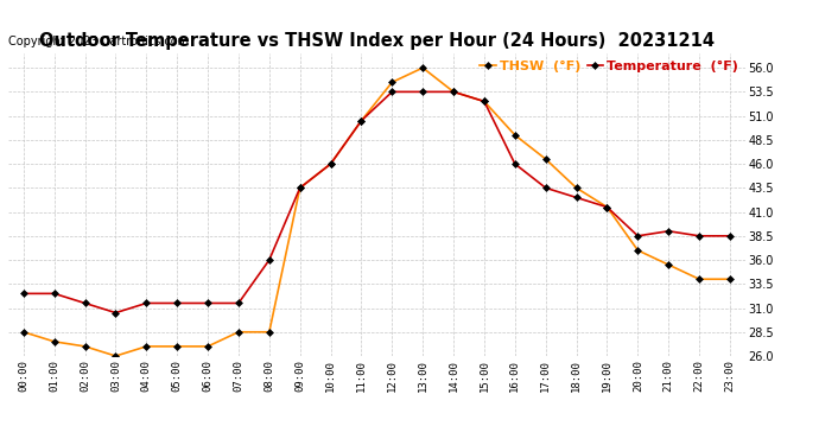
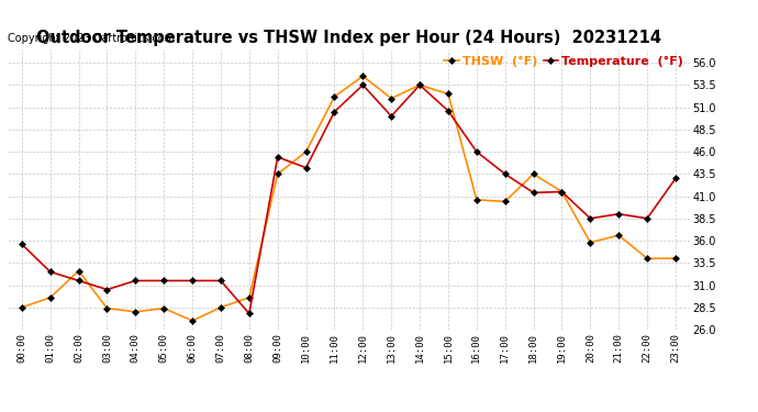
Temperature (°F)/00:00: 32.5 -> 35.6
THSW (°F)/01:00: 27.5 -> 29.6
THSW (°F)/02:00: 27.0 -> 32.6
THSW (°F)/03:00: 26.0 -> 28.4
THSW (°F)/04:00: 27.0 -> 28.0
THSW (°F)/05:00: 27.0 -> 28.4
Temperature (°F)/08:00: 36.0 -> 27.8
THSW (°F)/08:00: 28.5 -> 29.6
Temperature (°F)/09:00: 43.5 -> 45.4
Temperature (°F)/10:00: 46.0 -> 44.2
THSW (°F)/11:00: 50.5 -> 52.2
Temperature (°F)/13:00: 53.5 -> 50.0
THSW (°F)/13:00: 56.0 -> 52.0
Temperature (°F)/15:00: 52.5 -> 50.6
THSW (°F)/16:00: 49.0 -> 40.6
THSW (°F)/17:00: 46.5 -> 40.4
Temperature (°F)/18:00: 42.5 -> 41.4
THSW (°F)/20:00: 37.0 -> 35.8
THSW (°F)/21:00: 35.5 -> 36.6
Temperature (°F)/23:00: 38.5 -> 43.0
